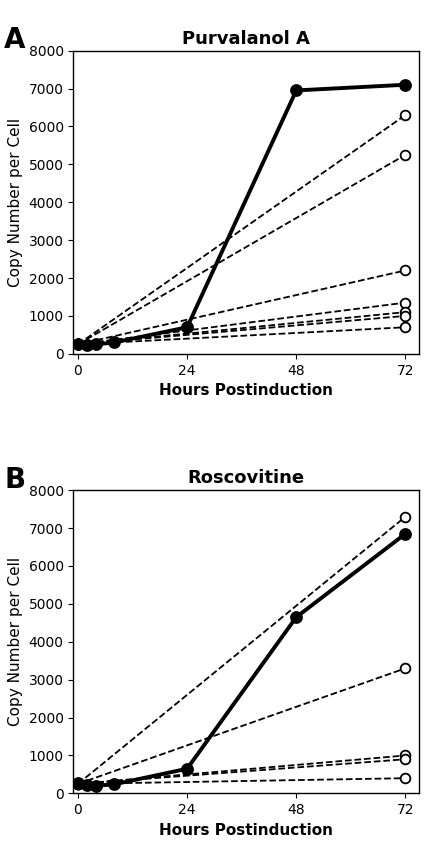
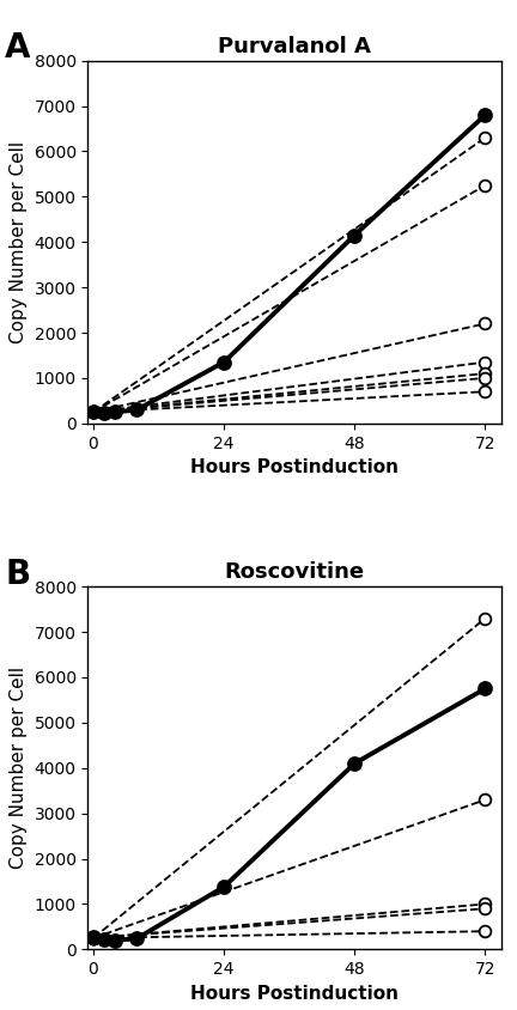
Purvalanol A/24: 700 -> 1350
Purvalanol A/48: 6950 -> 4150
Purvalanol A/72: 7100 -> 6800
Roscovitine/24: 650 -> 1380
Roscovitine/48: 4650 -> 4100
Roscovitine/72: 6850 -> 5750
